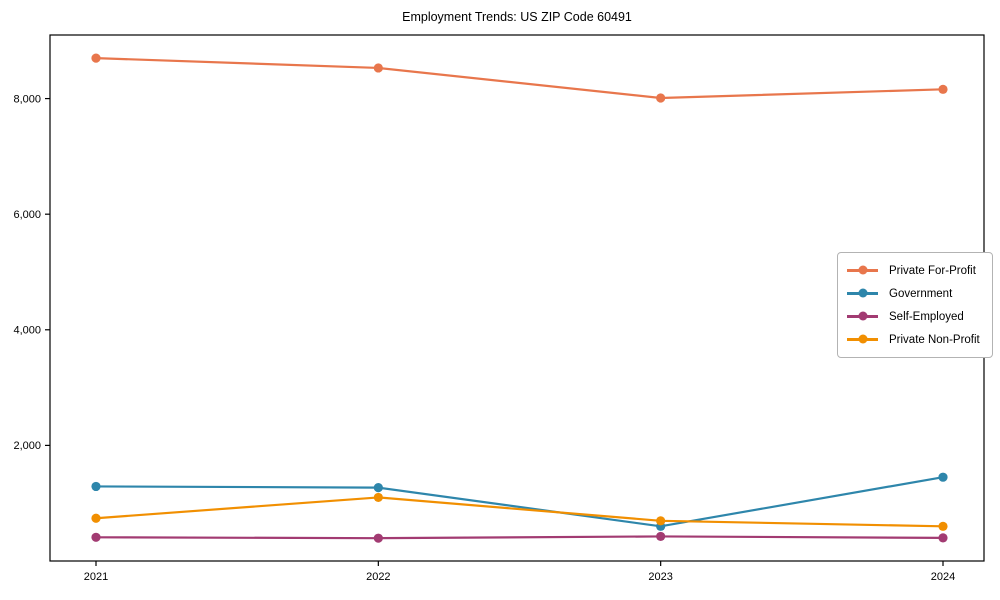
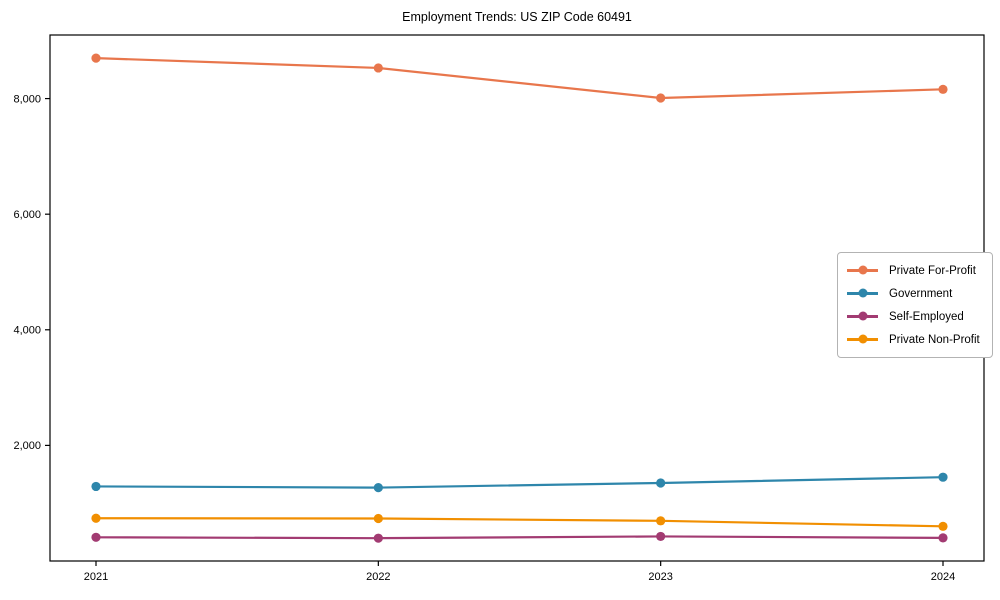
Private Non-Profit/2022: 1100 -> 700
Government/2023: 600 -> 1400
